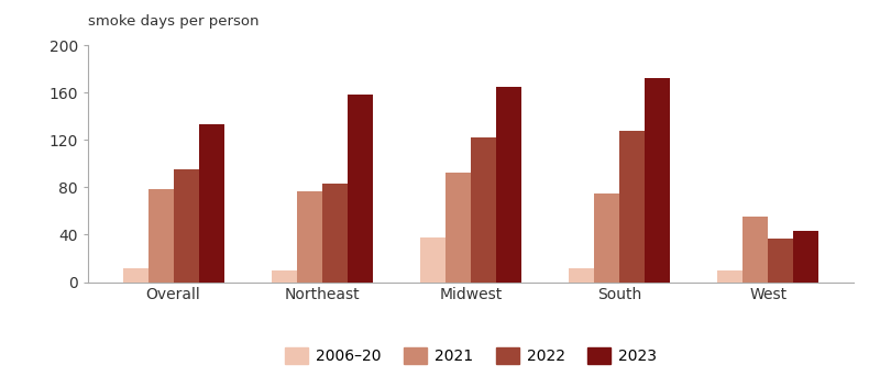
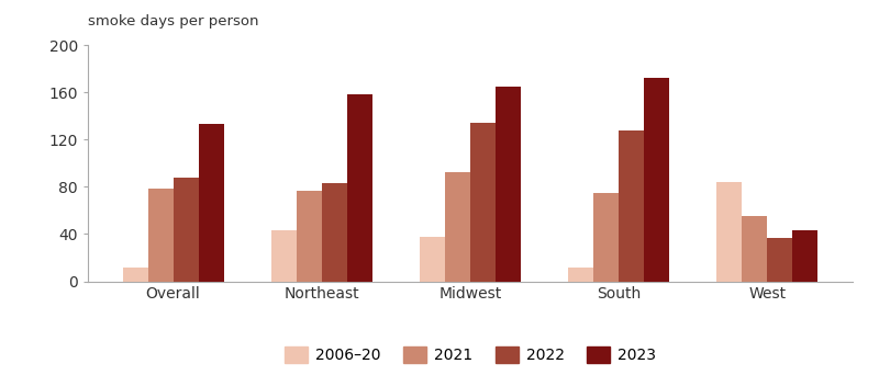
2022/Overall: 95 -> 88
2006–20/Northeast: 10 -> 43
2022/Midwest: 122 -> 134
2006–20/West: 10 -> 84
